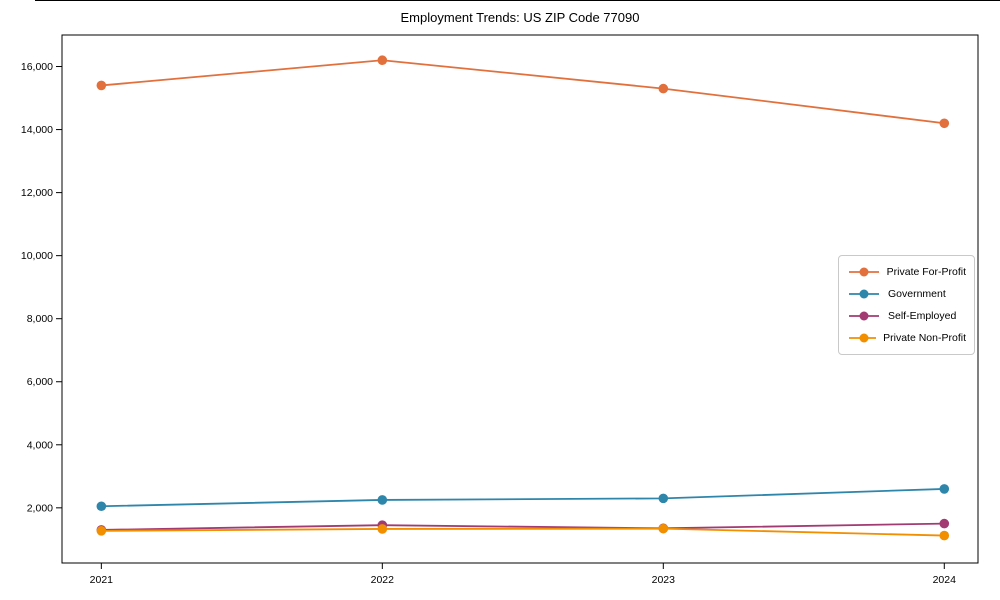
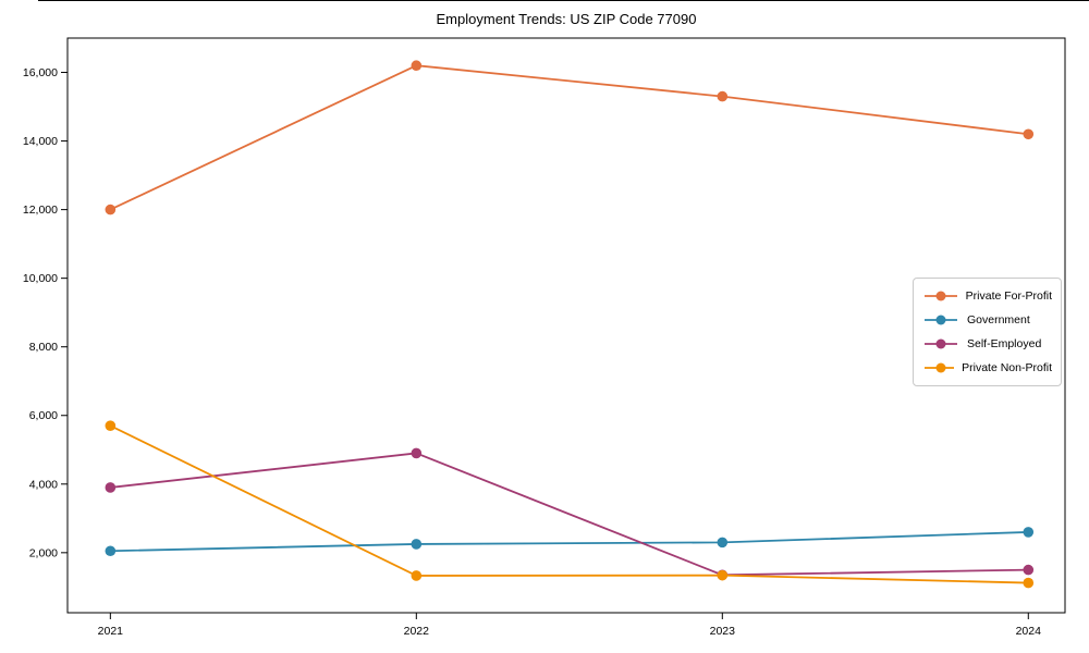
Private For-Profit/2021: 15400 -> 12000
Self-Employed/2021: 1300 -> 3900
Private Non-Profit/2021: 1300 -> 5700
Self-Employed/2022: 1400 -> 4900
